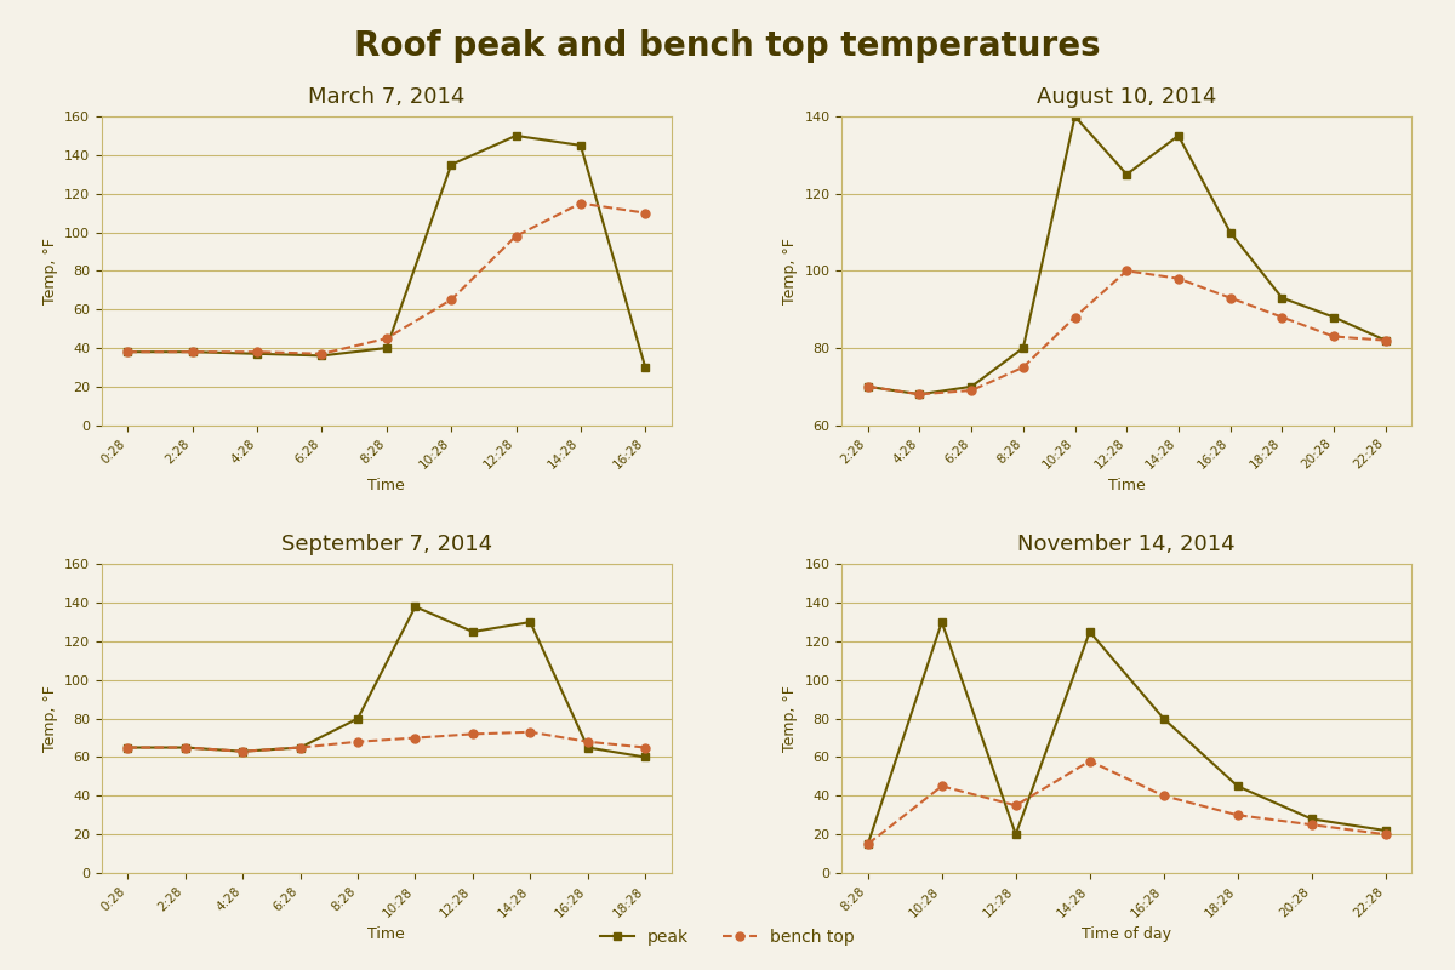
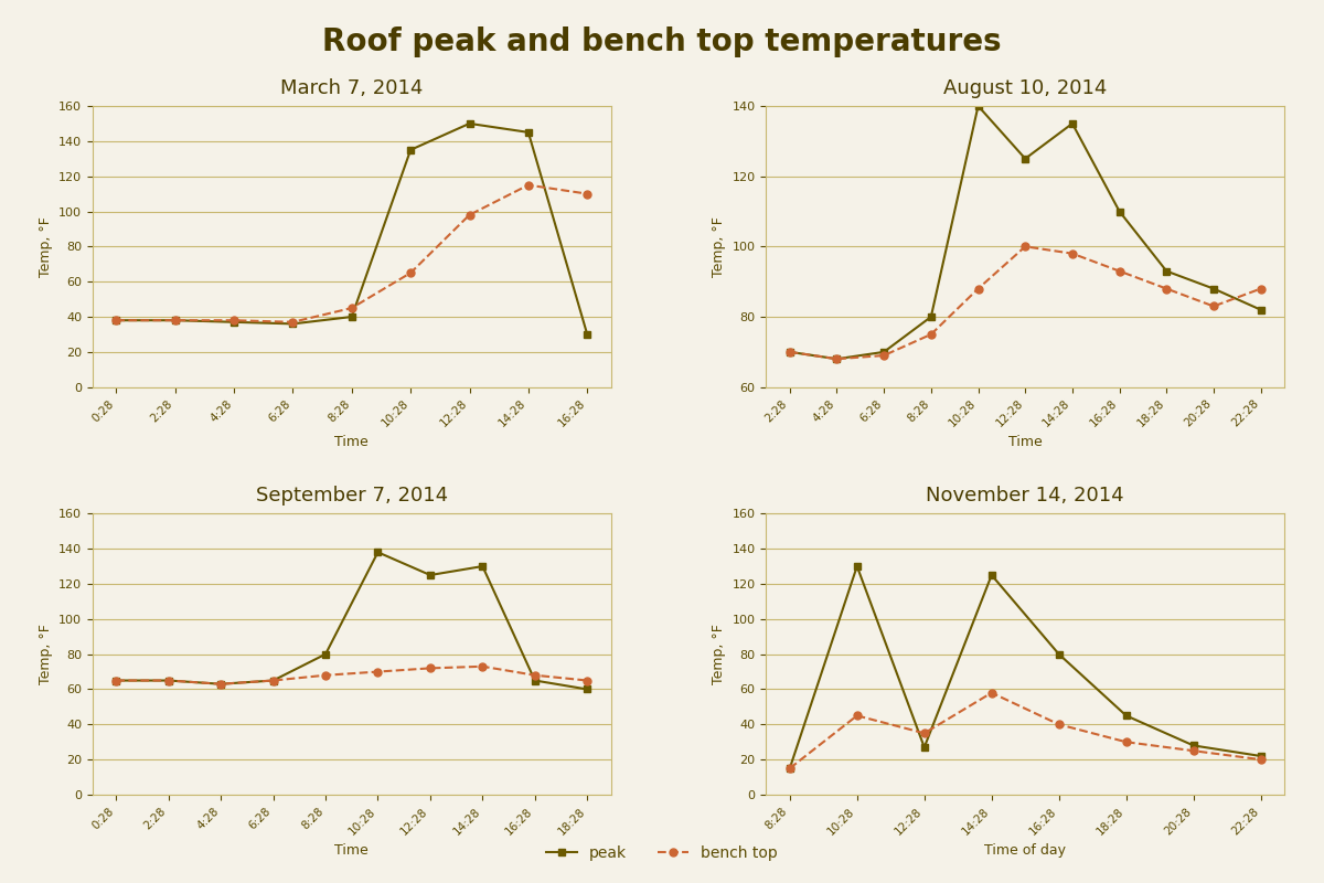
August 10, 2014/bench top/22:28: 82 -> 88
November 14, 2014/peak/12:28: 20 -> 27
